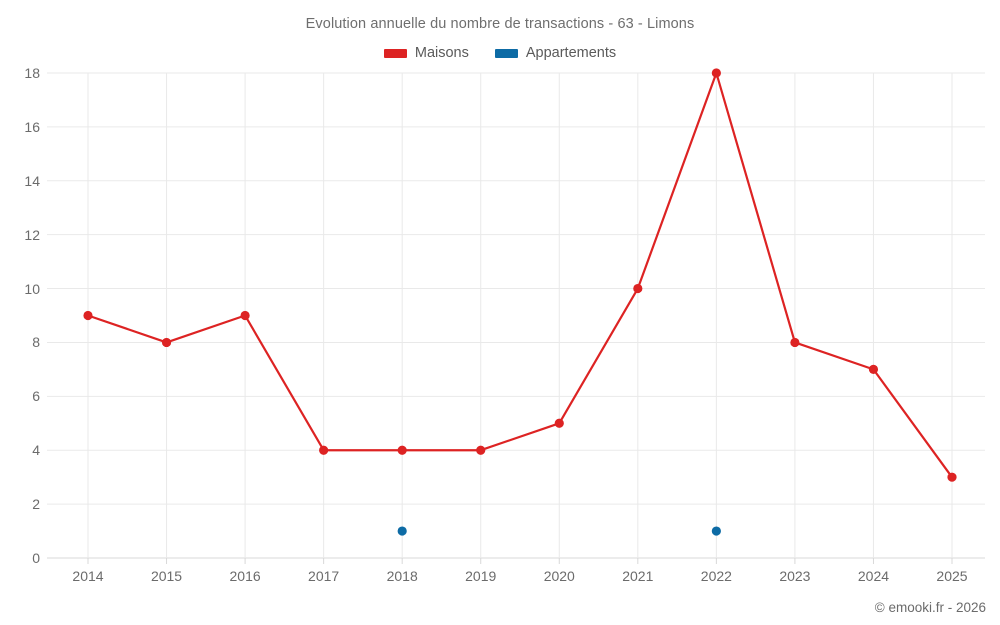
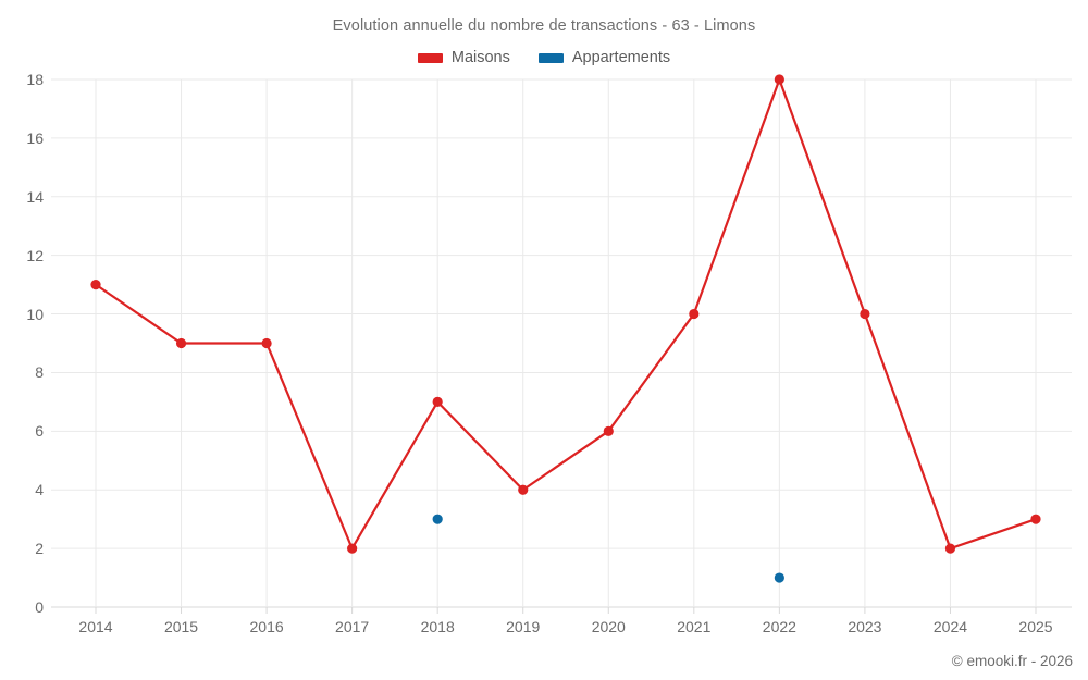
Maisons/2014: 9 -> 11
Maisons/2015: 8 -> 9
Maisons/2017: 4 -> 2
Maisons/2018: 4 -> 7
Appartements/2018: 1 -> 3
Maisons/2020: 5 -> 6
Maisons/2023: 8 -> 10
Maisons/2024: 7 -> 2
